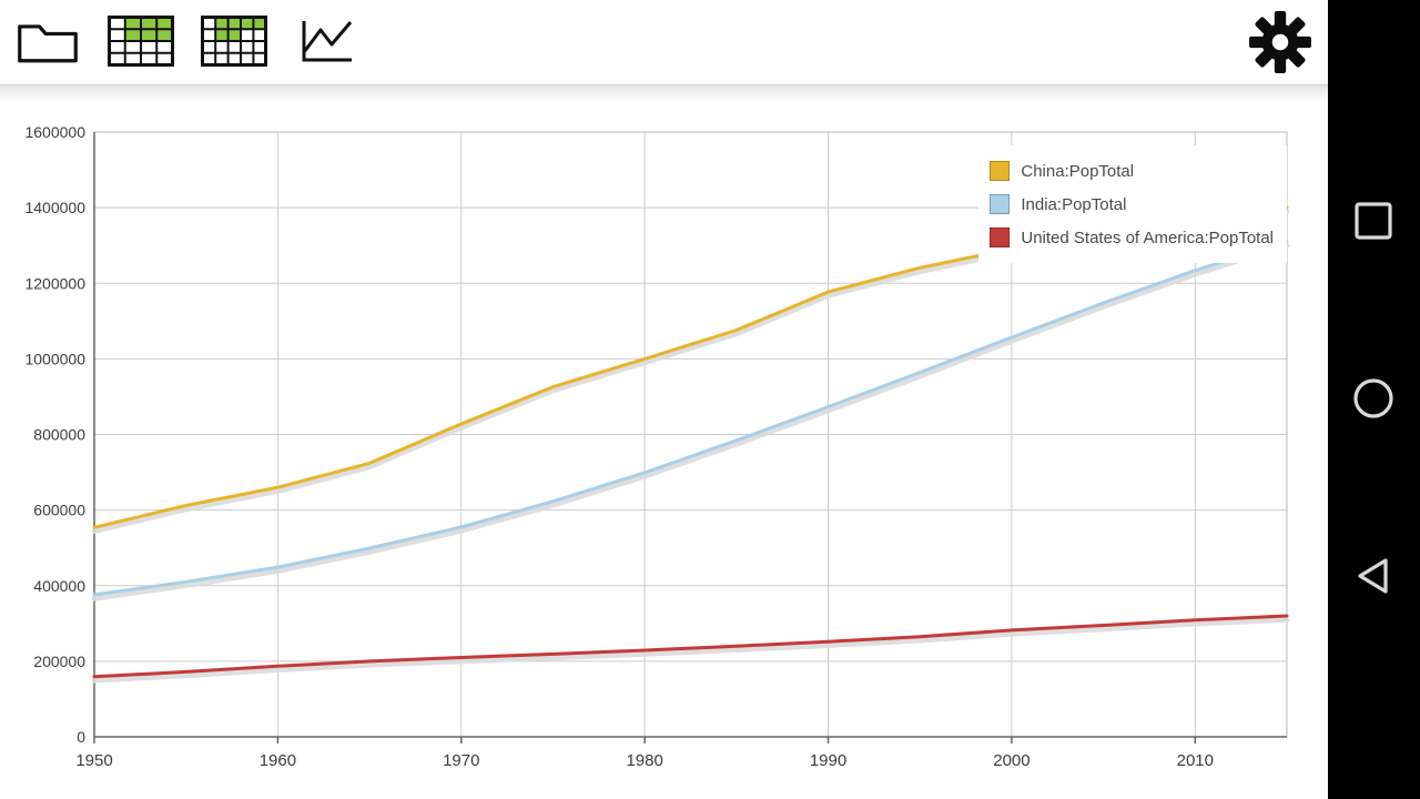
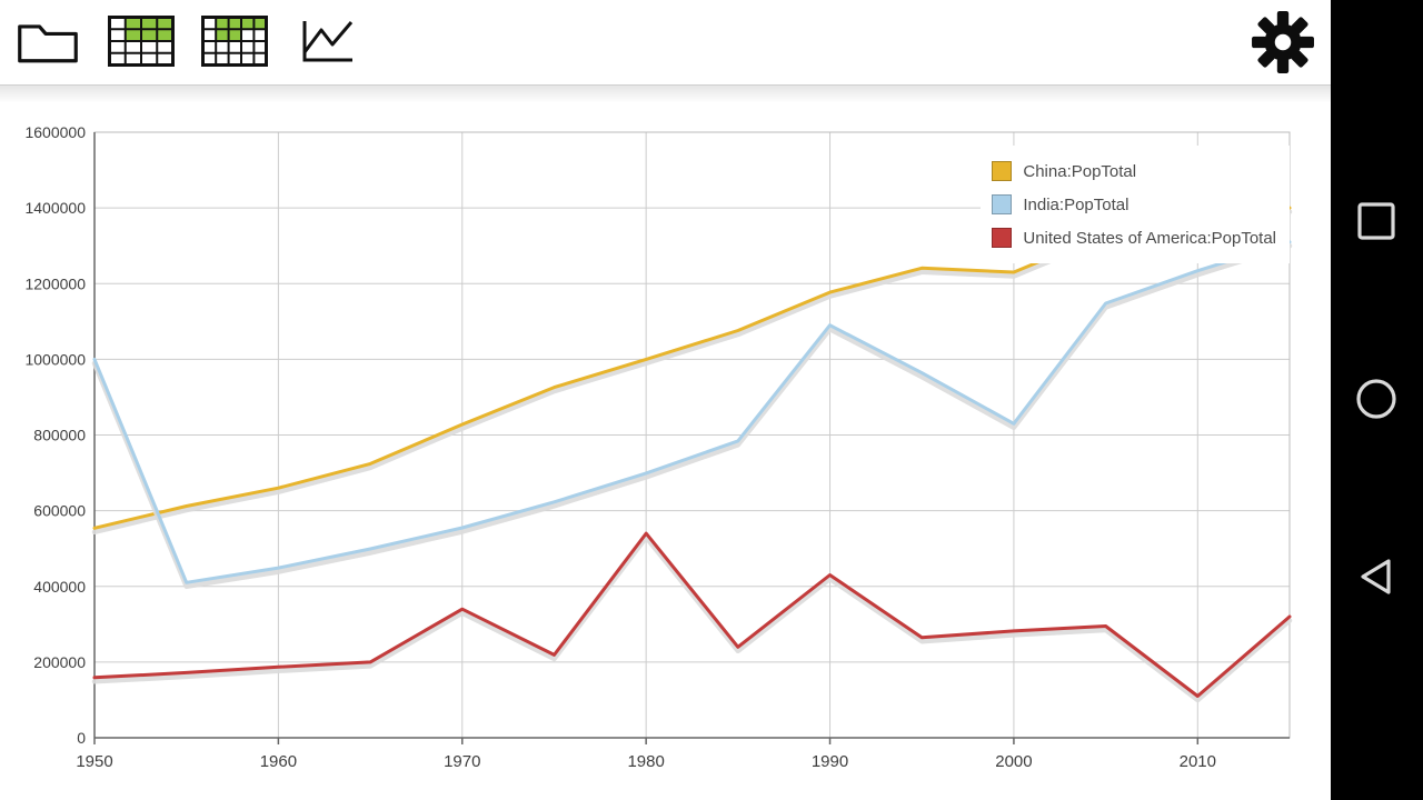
India:PopTotal/1950: 380000 -> 1000000
United States of America:PopTotal/1970: 210000 -> 340000
United States of America:PopTotal/1980: 230000 -> 540000
India:PopTotal/1990: 870000 -> 1090000
United States of America:PopTotal/1990: 250000 -> 430000
China:PopTotal/2000: 1290000 -> 1230000
India:PopTotal/2000: 1060000 -> 830000
China:PopTotal/2010: 1370000 -> 1300000
United States of America:PopTotal/2010: 310000 -> 110000
